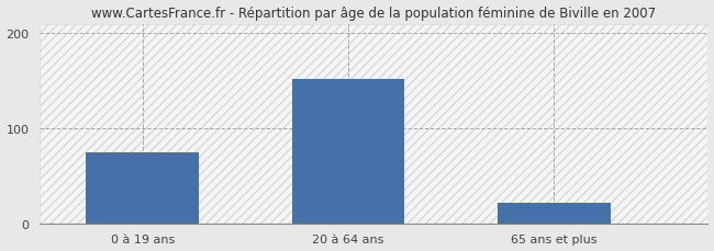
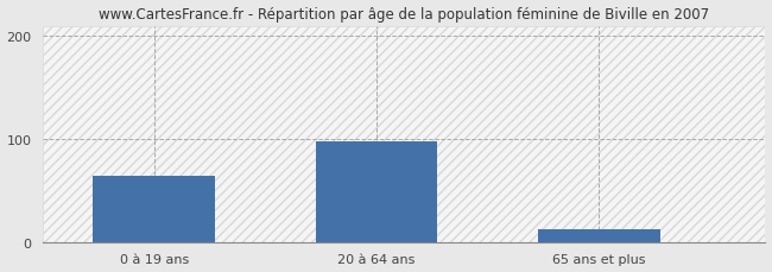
0 à 19 ans: 75 -> 64
20 à 64 ans: 152 -> 98
65 ans et plus: 22 -> 12
